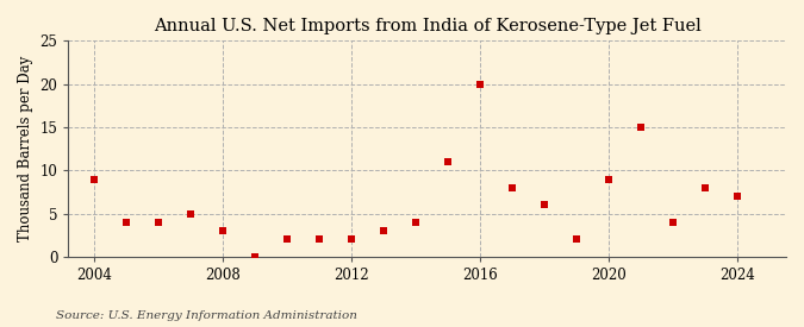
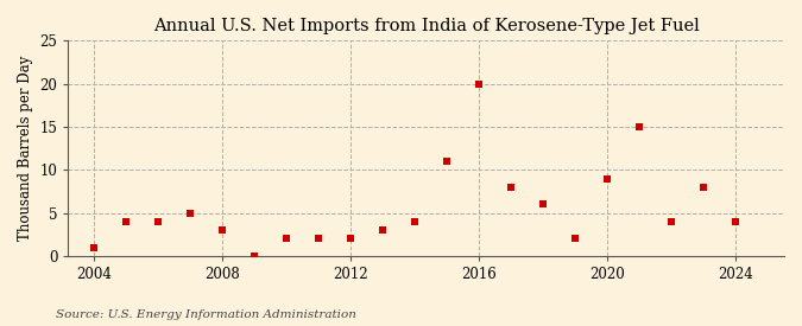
2004: 9 -> 1
2024: 7 -> 4
